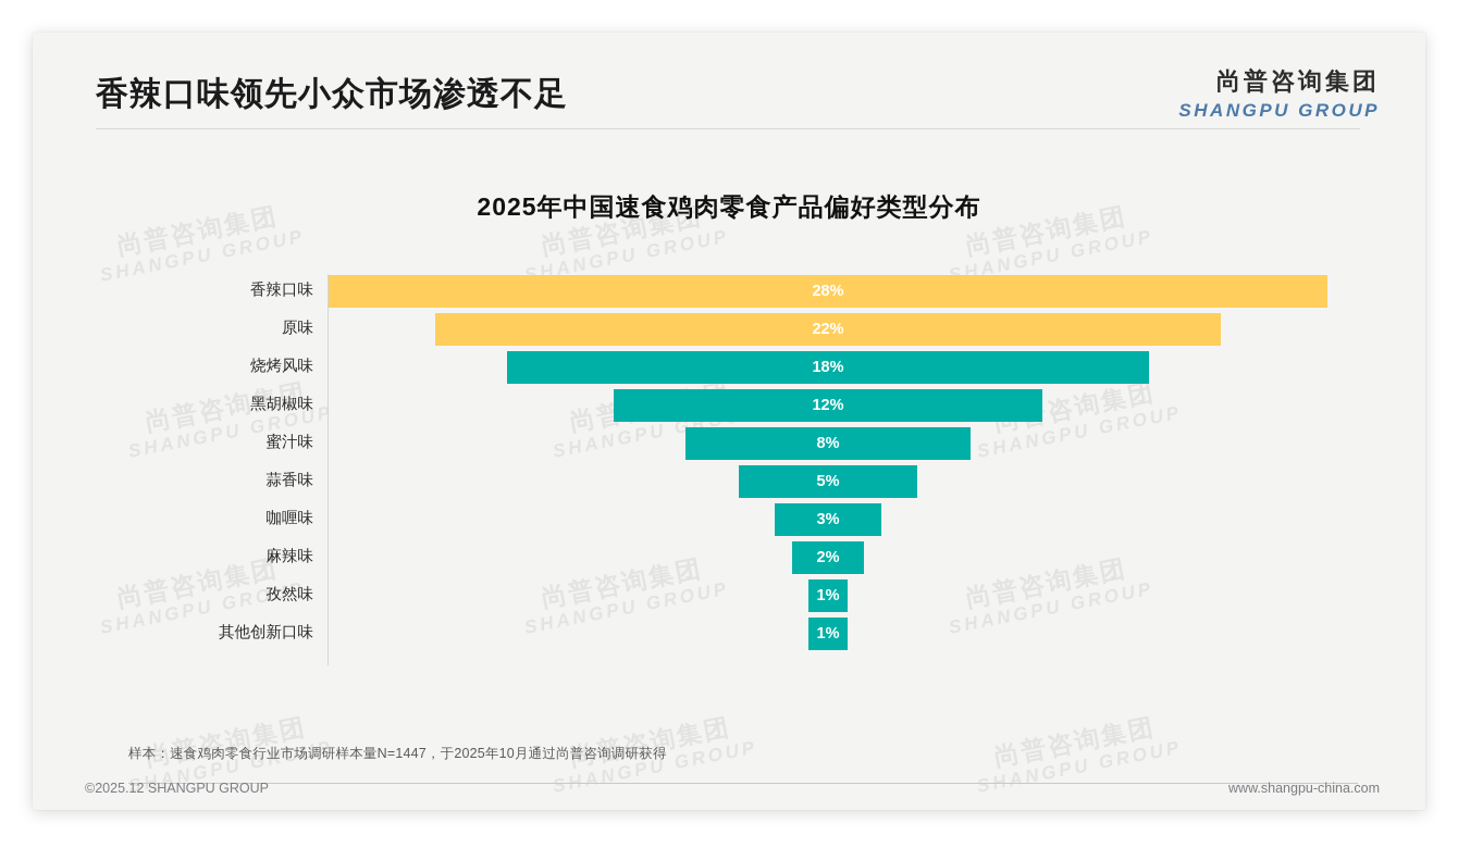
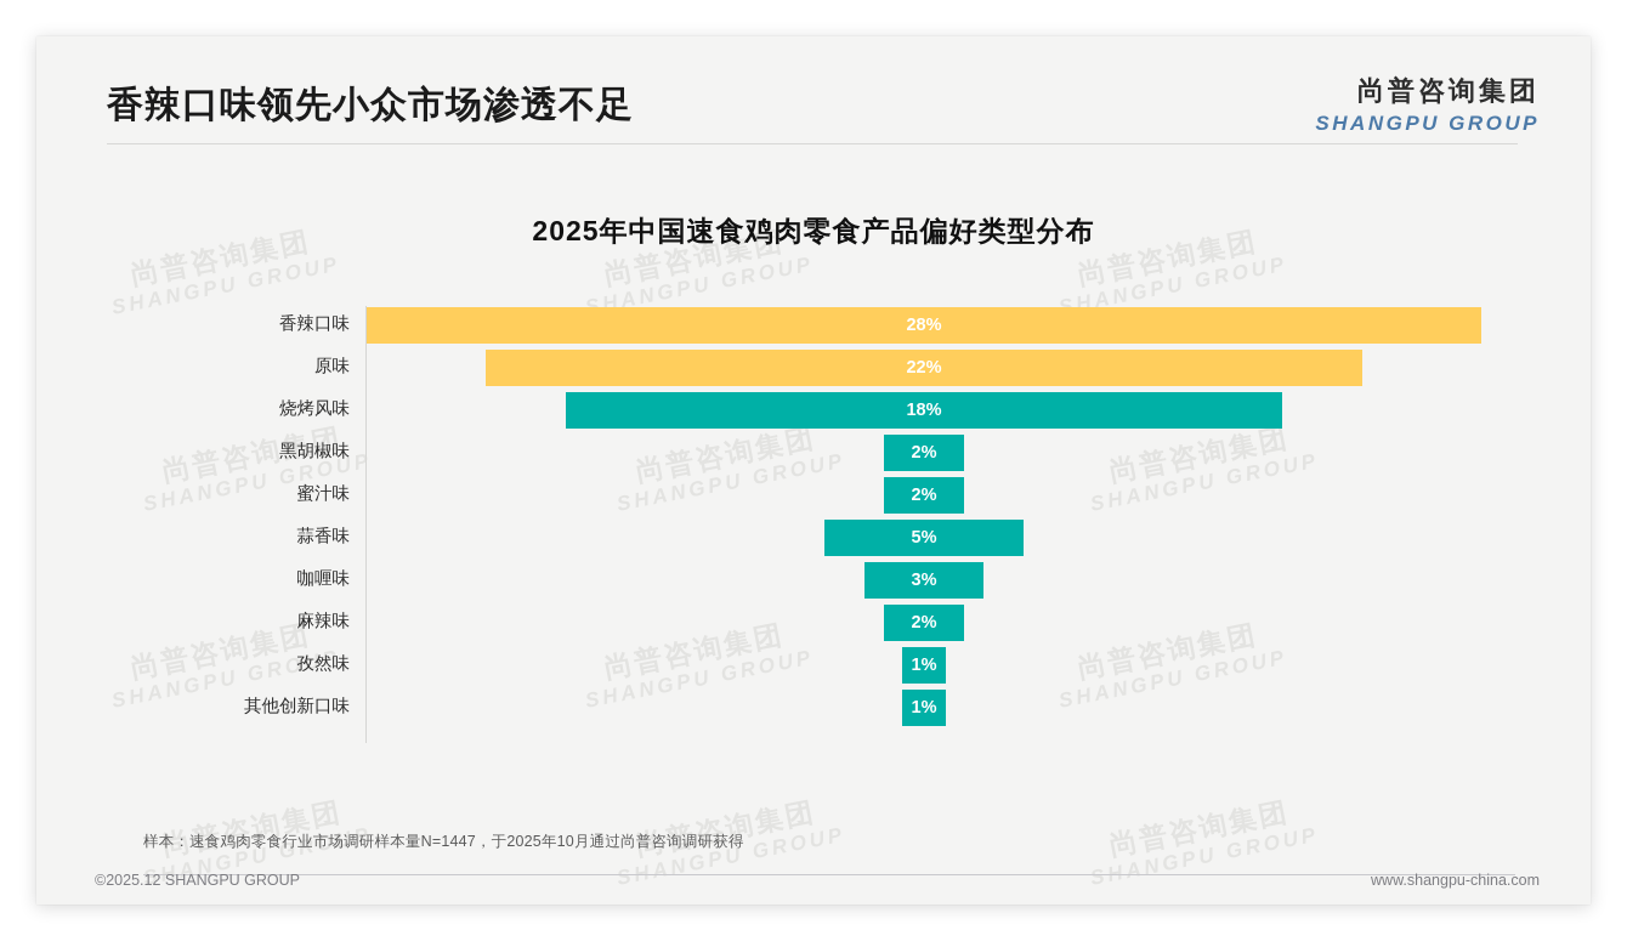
黑胡椒味: 12% -> 2%
蜜汁味: 8% -> 2%
